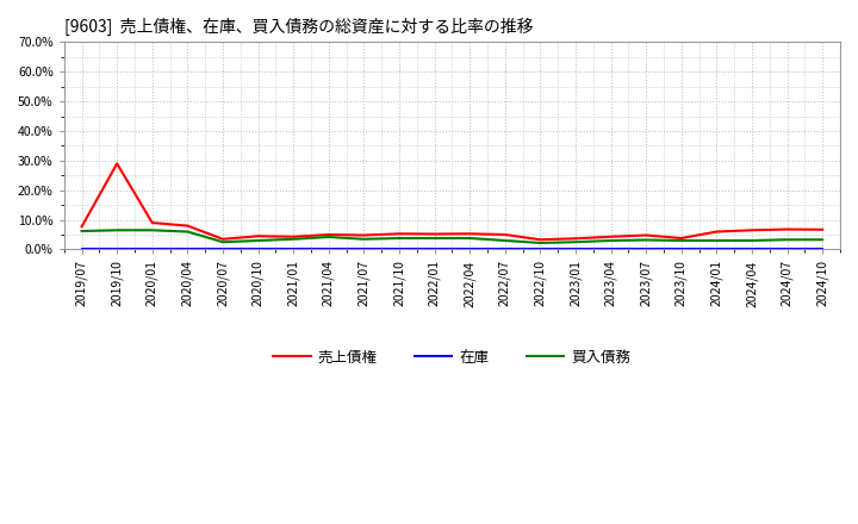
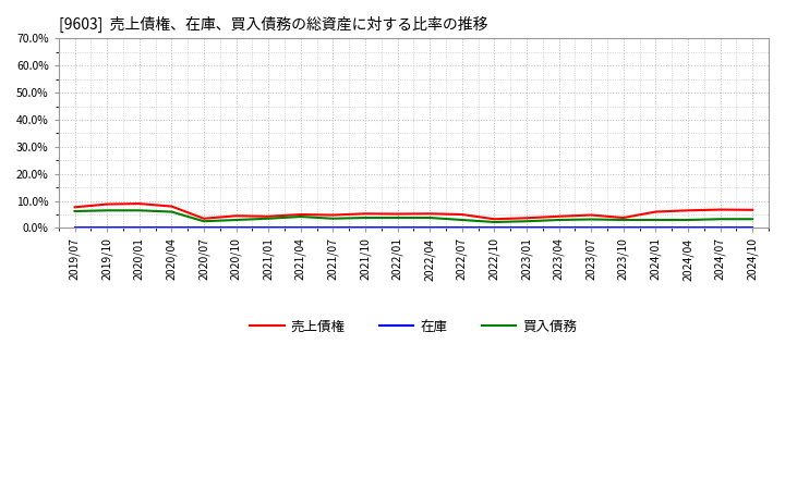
売上債権/2019/10: 29.0% -> 8.8%
